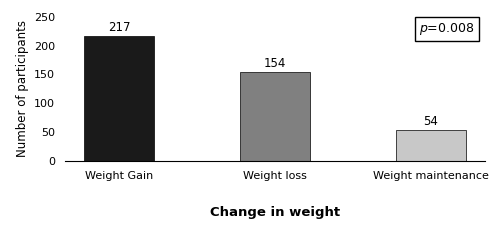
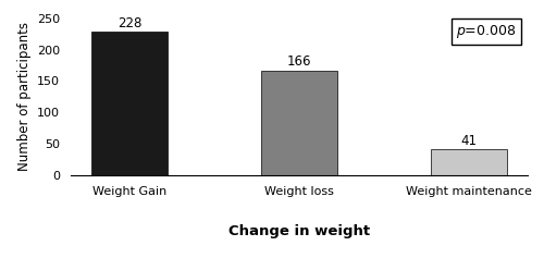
Weight Gain: 217 -> 228
Weight loss: 154 -> 166
Weight maintenance: 54 -> 41
